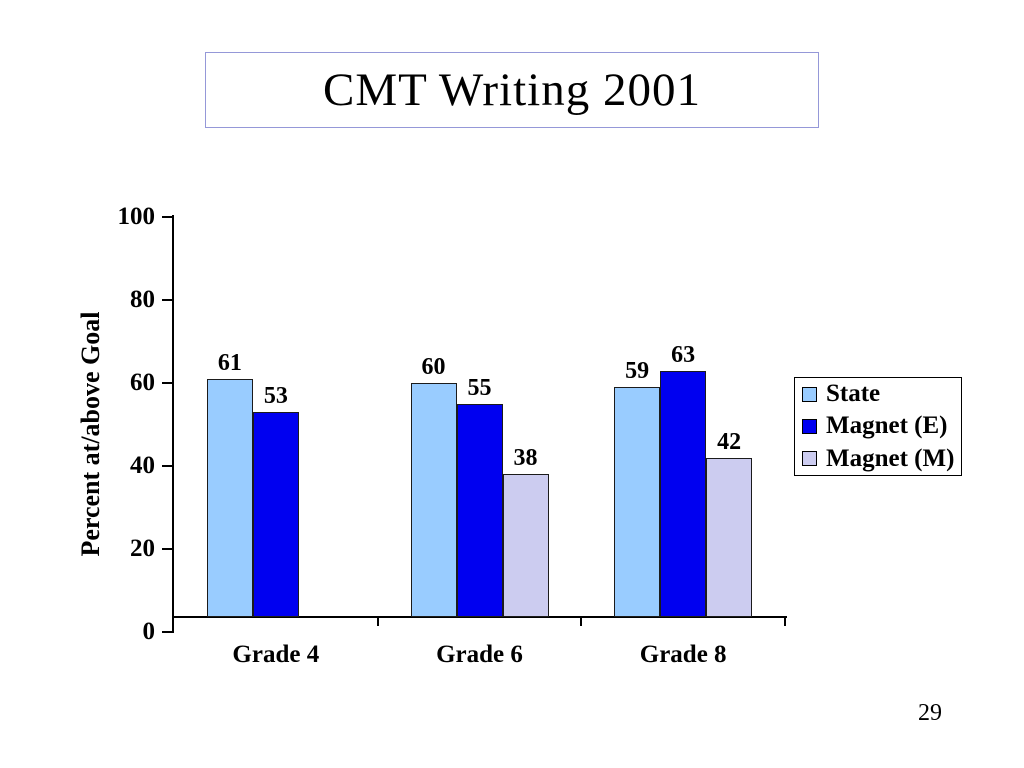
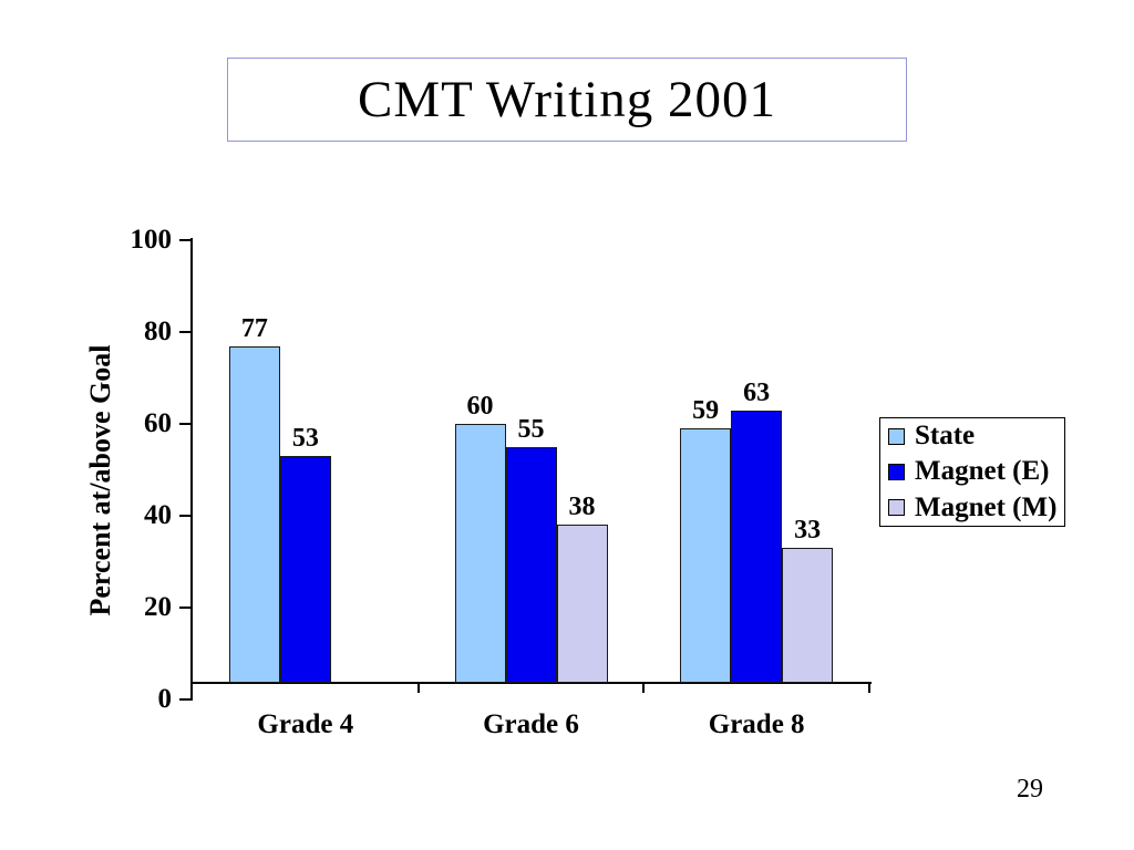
State/Grade 4: 61 -> 77
Magnet (M)/Grade 8: 42 -> 33
